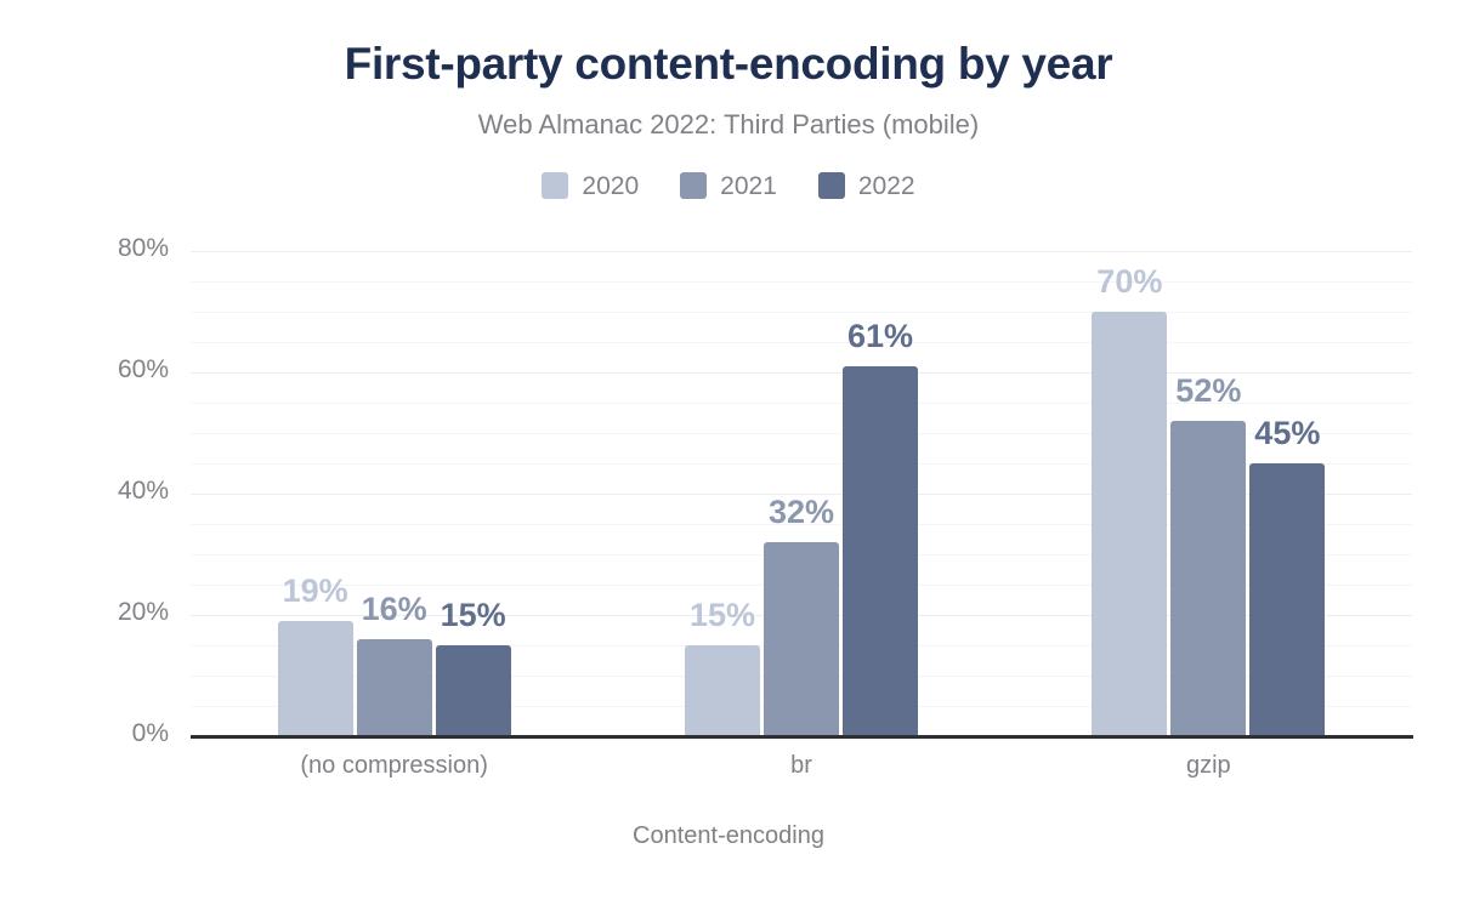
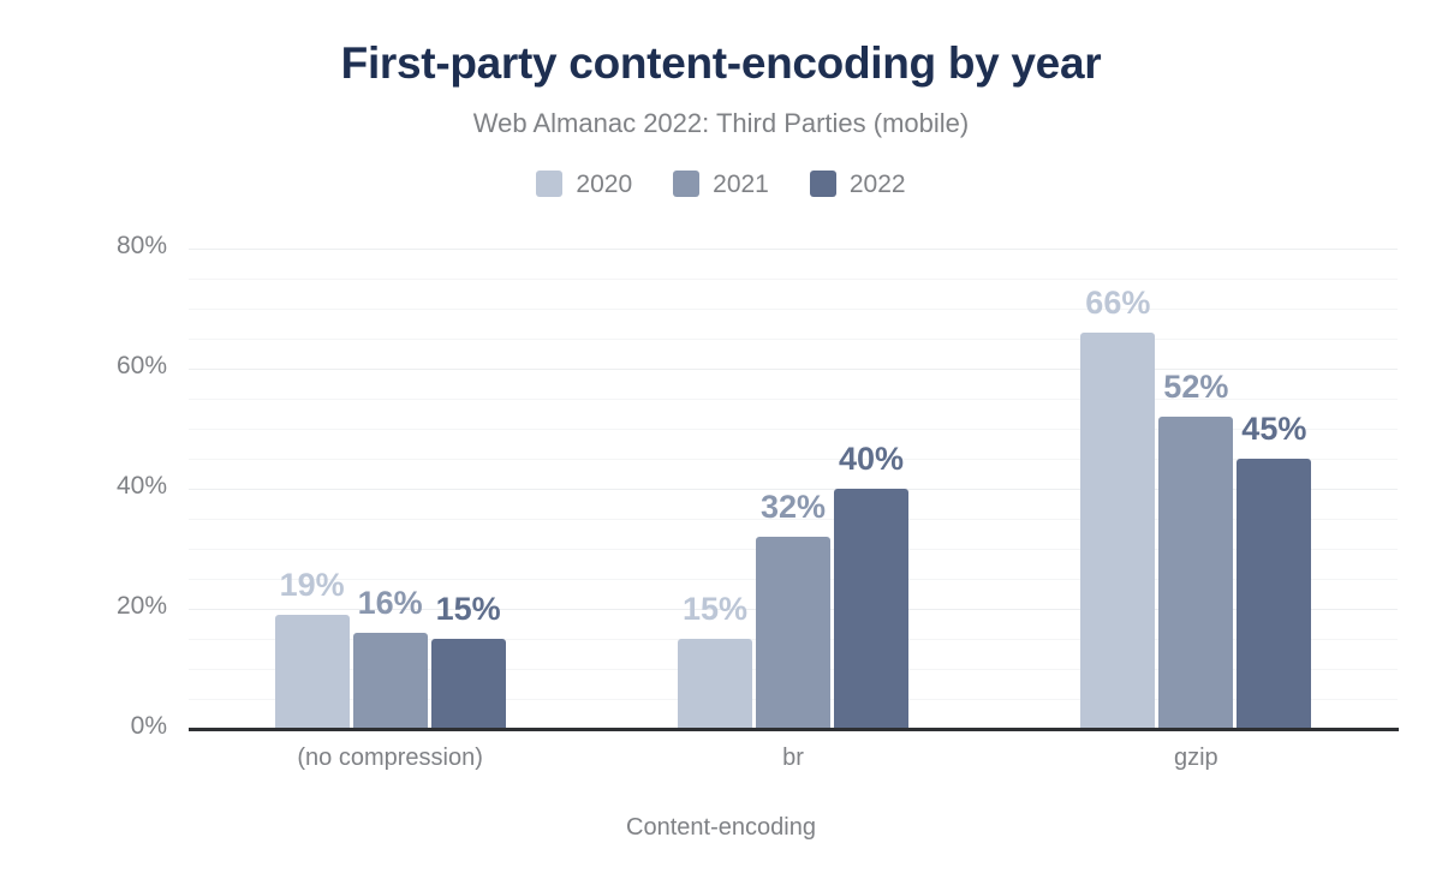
2022/br: 61% -> 40%
2020/gzip: 70% -> 66%
